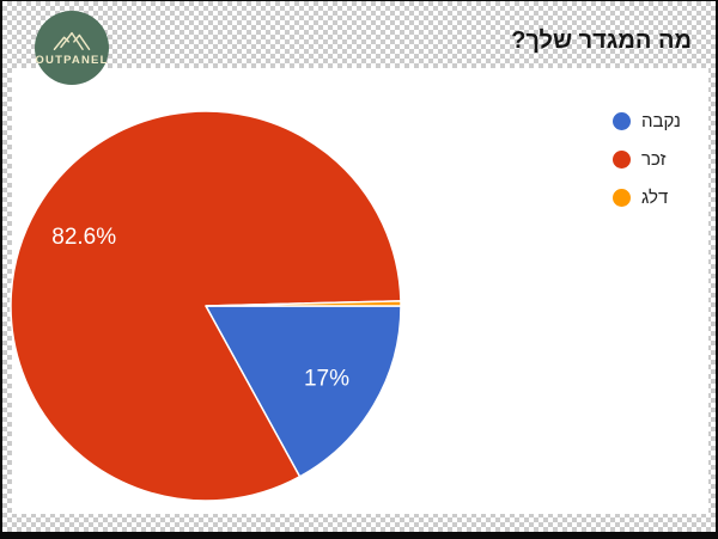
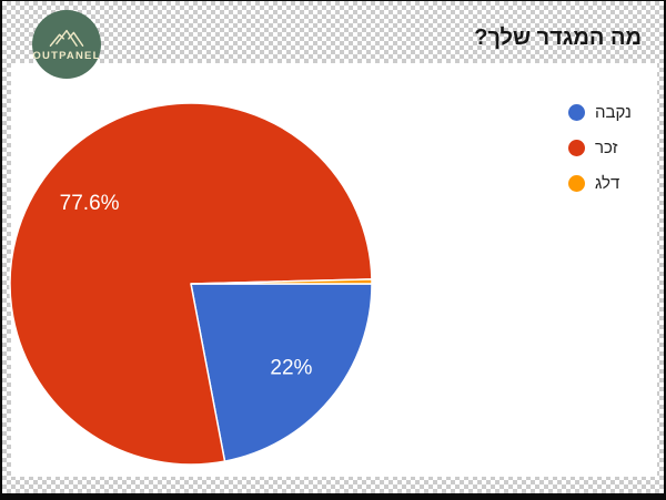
נקבה: 17% -> 22%
זכר: 82.6% -> 77.6%
